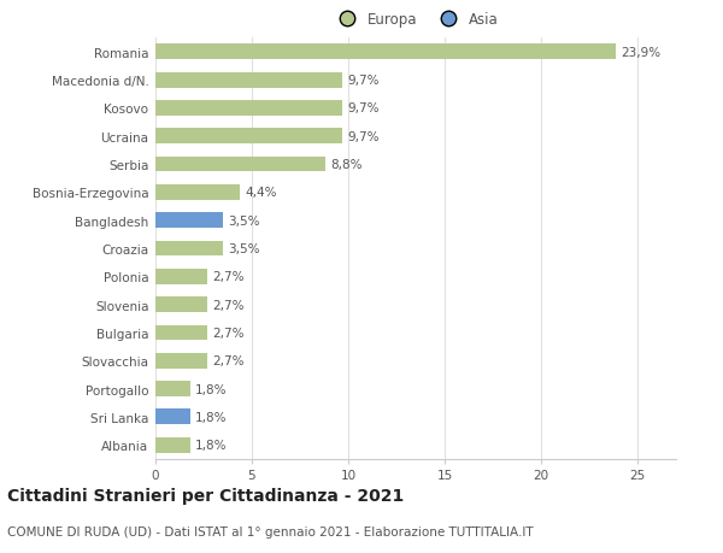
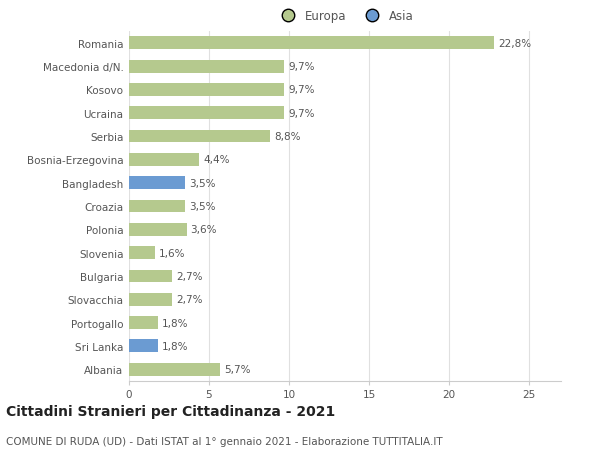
Romania: 23,9% -> 22,8%
Polonia: 2,7% -> 3,6%
Slovenia: 2,7% -> 1,6%
Albania: 1,8% -> 5,7%
